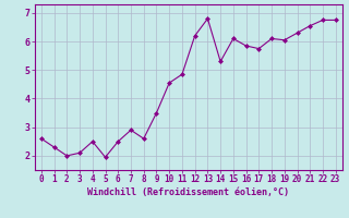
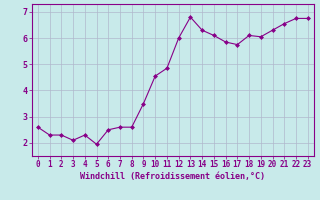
2: 2.00 -> 2.30
4: 2.50 -> 2.30
7: 2.90 -> 2.60
12: 6.20 -> 6.00
14: 5.30 -> 6.30
